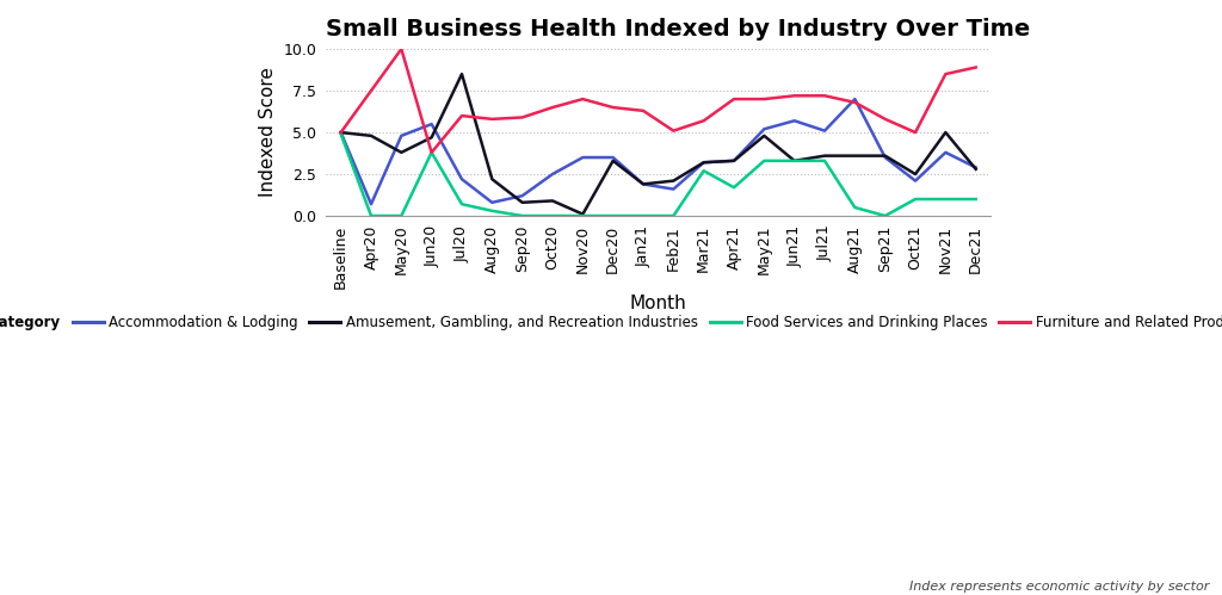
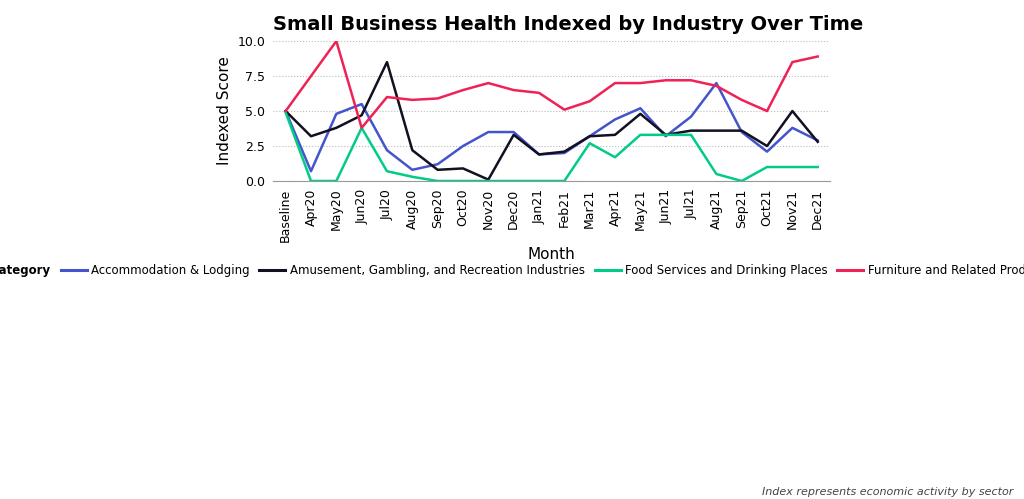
Amusement, Gambling, and Recreation Industries/Apr20: 4.8 -> 3.2
Accommodation & Lodging/Feb21: 1.6 -> 2.0
Accommodation & Lodging/Apr21: 3.3 -> 4.4
Accommodation & Lodging/Jun21: 5.7 -> 3.2
Accommodation & Lodging/Jul21: 5.1 -> 4.6
